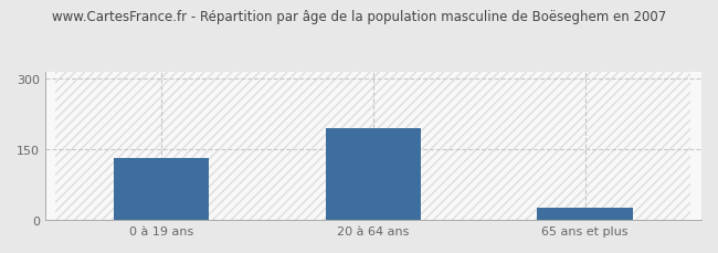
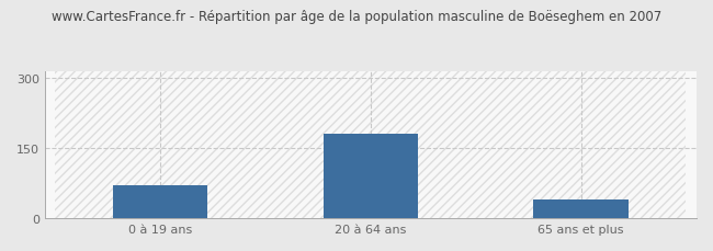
0 à 19 ans: 132 -> 70
20 à 64 ans: 195 -> 180
65 ans et plus: 25 -> 40
